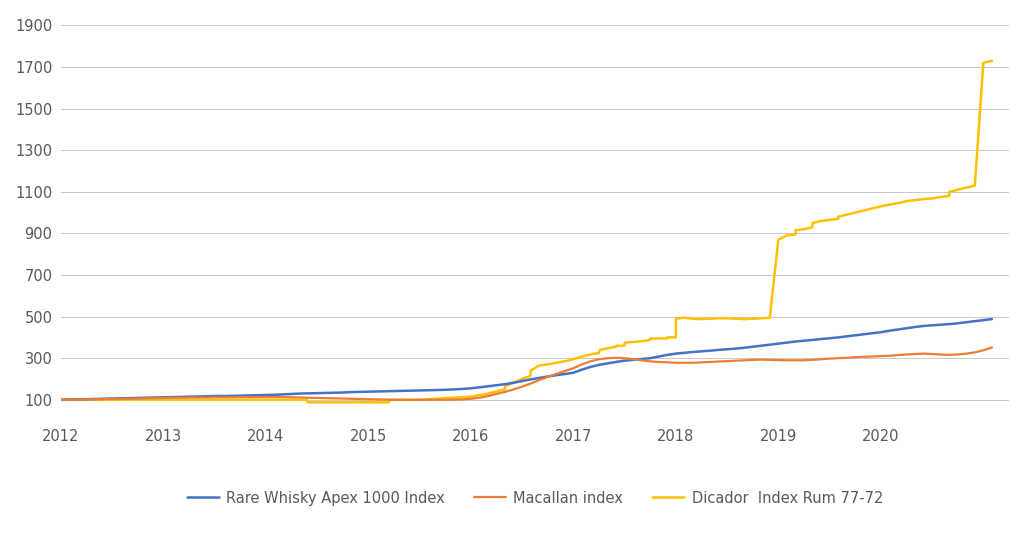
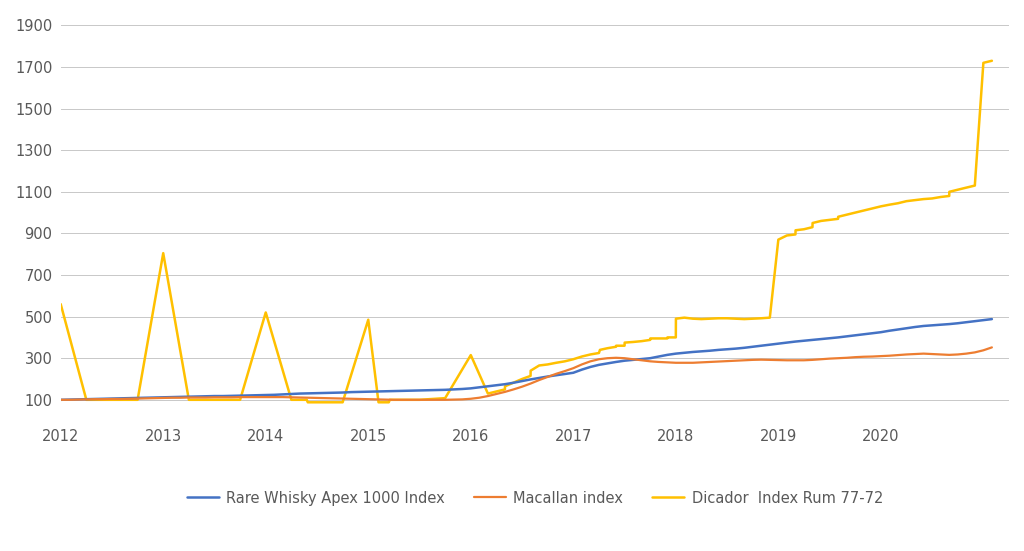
Dicador Index Rum 77-72/2012: 100 -> 560
Dicador Index Rum 77-72/2013: 100 -> 805
Dicador Index Rum 77-72/2014: 100 -> 520
Dicador Index Rum 77-72/2015: 88 -> 485
Dicador Index Rum 77-72/2016: 115 -> 315
